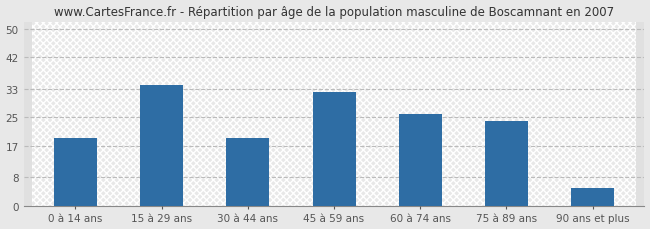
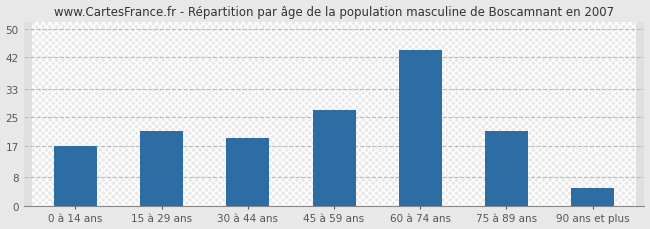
0 à 14 ans: 19 -> 17
15 à 29 ans: 34 -> 21
45 à 59 ans: 32 -> 27
60 à 74 ans: 26 -> 44
75 à 89 ans: 24 -> 21
